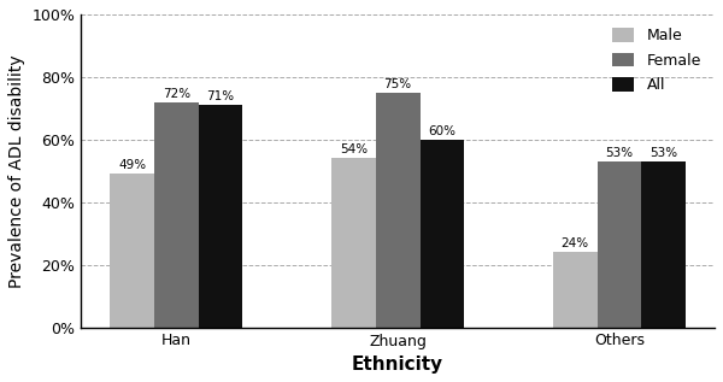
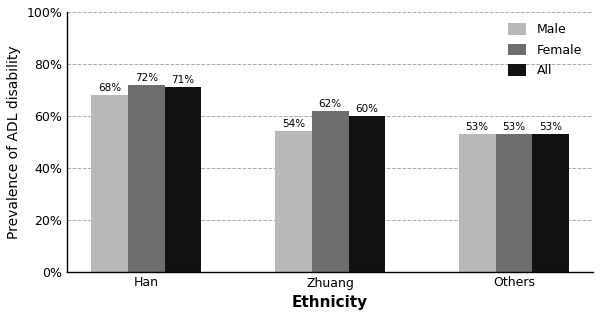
Male/Han: 49% -> 68%
Female/Zhuang: 75% -> 62%
Male/Others: 24% -> 53%
